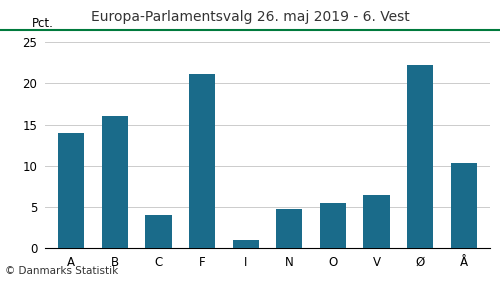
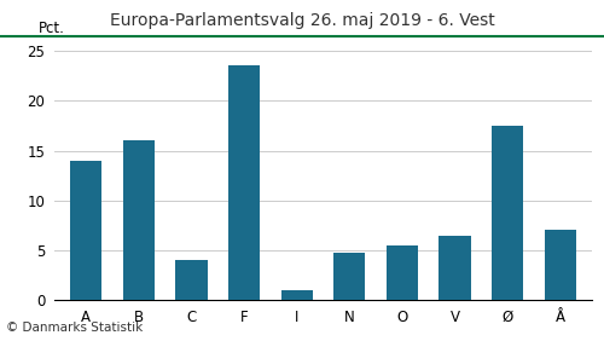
F: 21.2 -> 23.6
Ø: 22.2 -> 17.5
Å: 10.4 -> 7.1
